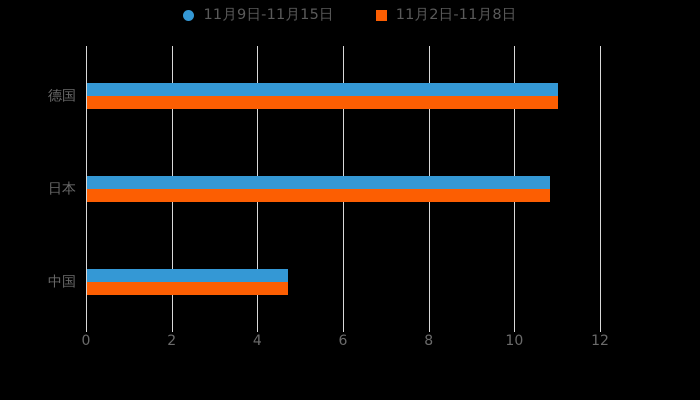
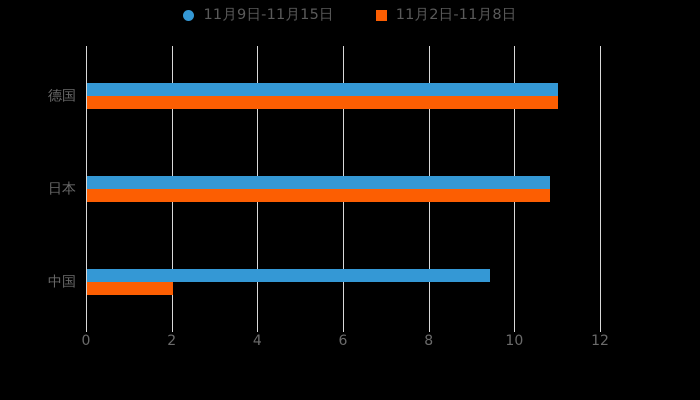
11月9日-11月15日/中国: 4.7 -> 9.4
11月2日-11月8日/中国: 4.7 -> 2.0
